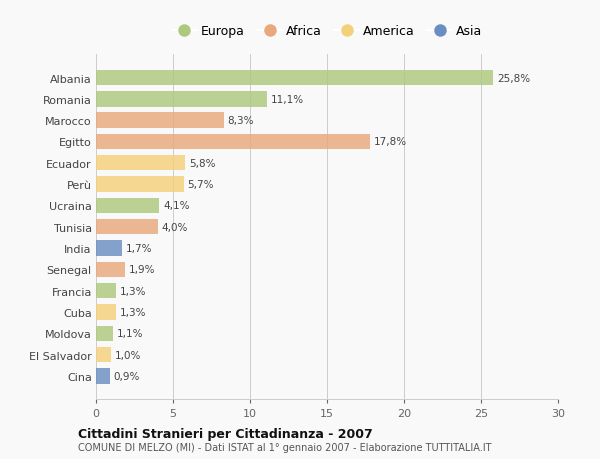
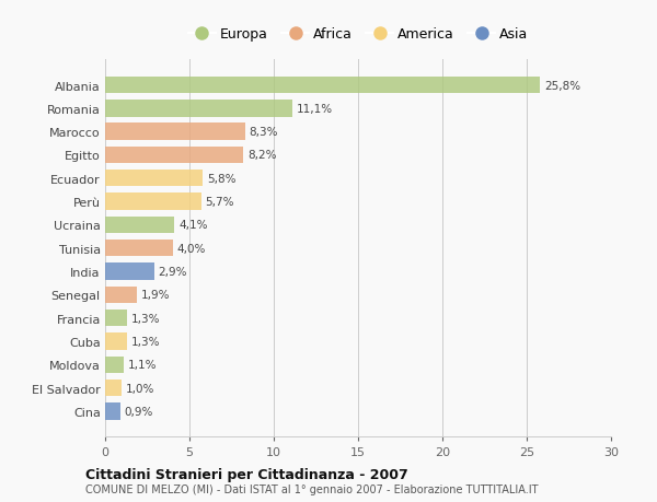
Egitto: 17,8% -> 8,2%
India: 1,7% -> 2,9%
